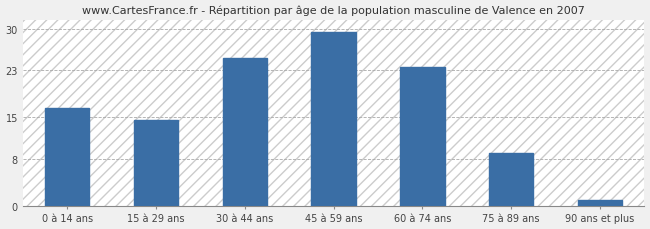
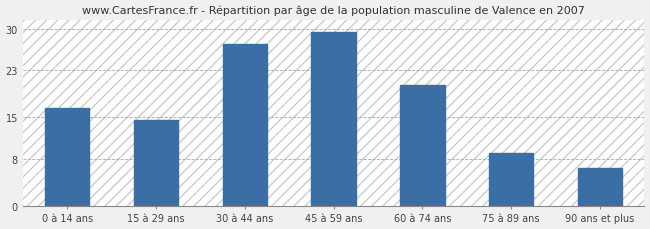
30 à 44 ans: 25.0 -> 27.4
60 à 74 ans: 23.5 -> 20.4
90 ans et plus: 1.0 -> 6.4
